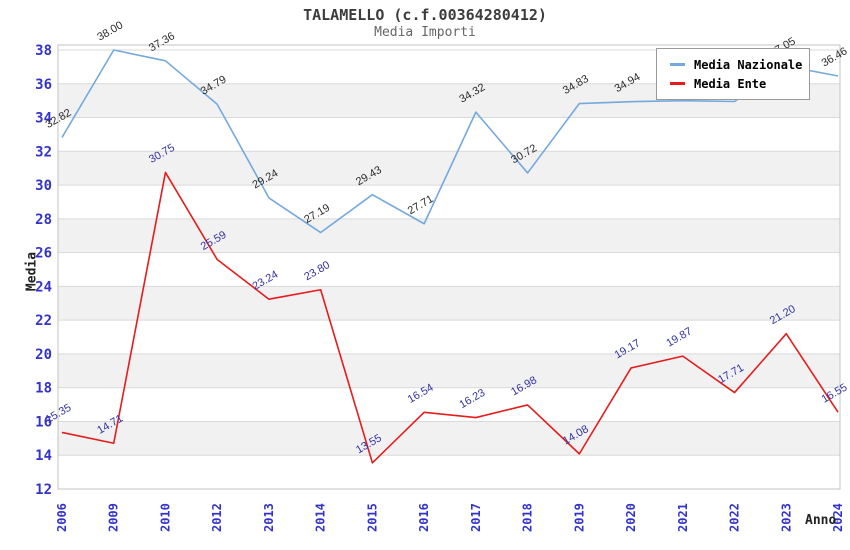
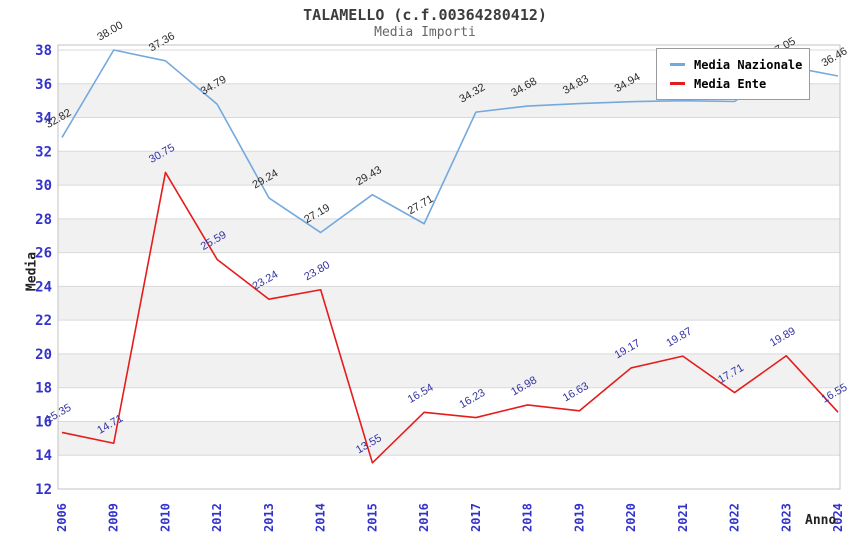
Media Nazionale/2018: 30.72 -> 34.68
Media Ente/2019: 14.08 -> 16.63
Media Ente/2023: 21.20 -> 19.89
